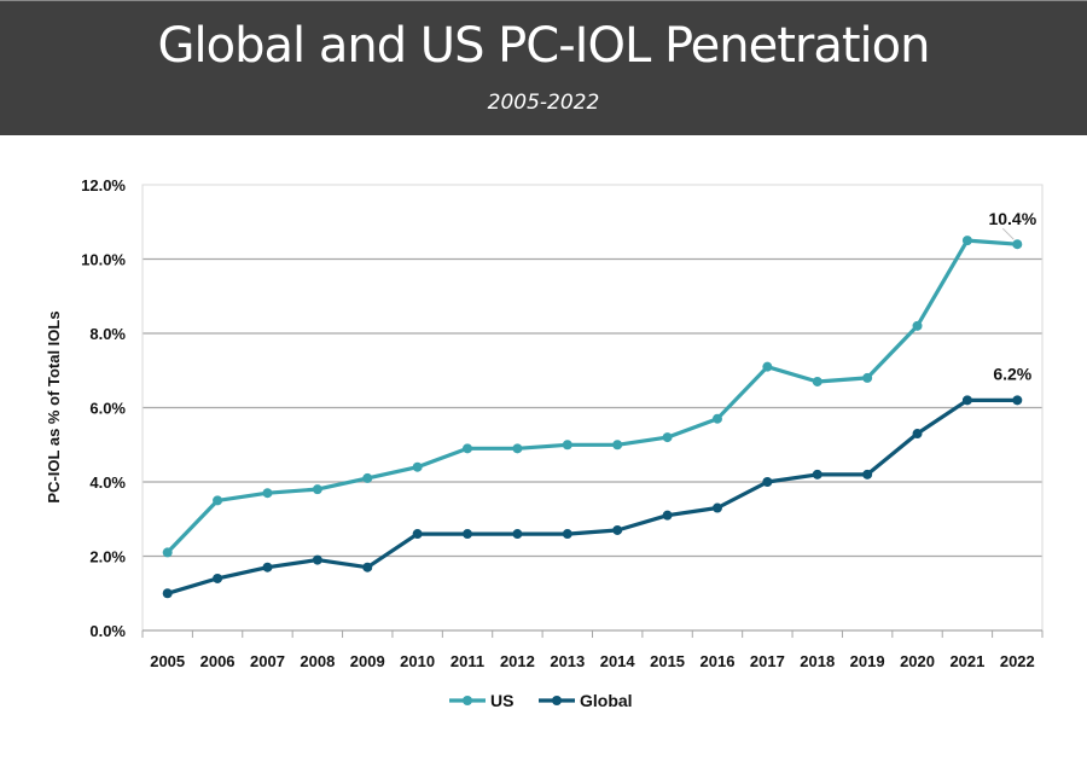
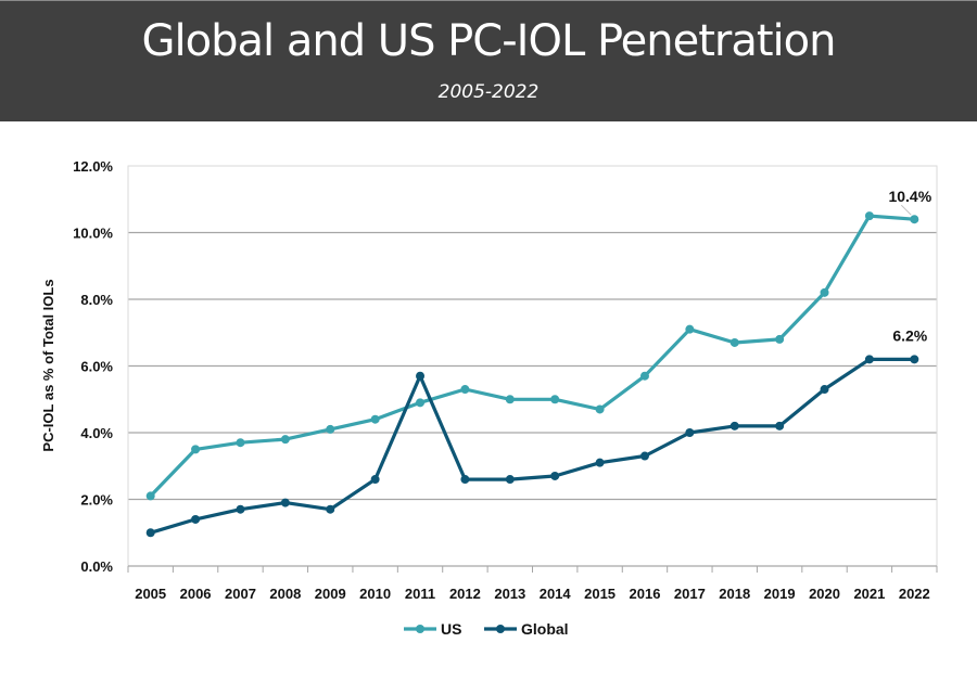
Global/2011: 2.6% -> 5.7%
US/2012: 4.9% -> 5.3%
US/2015: 5.2% -> 4.7%
